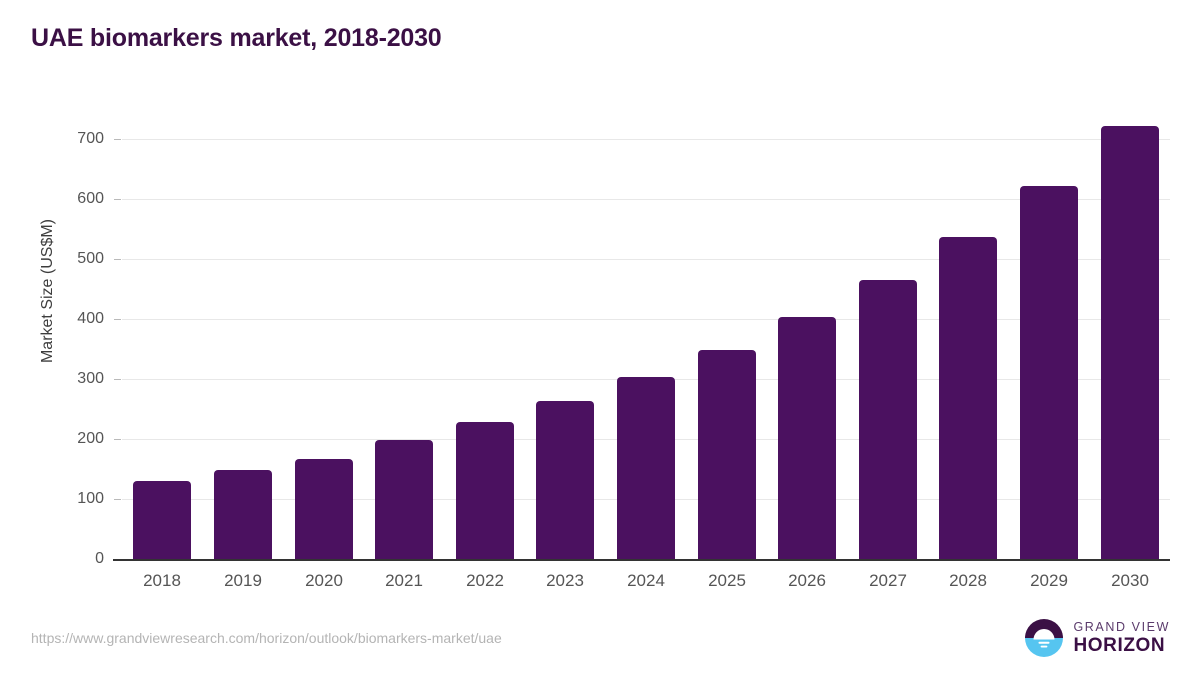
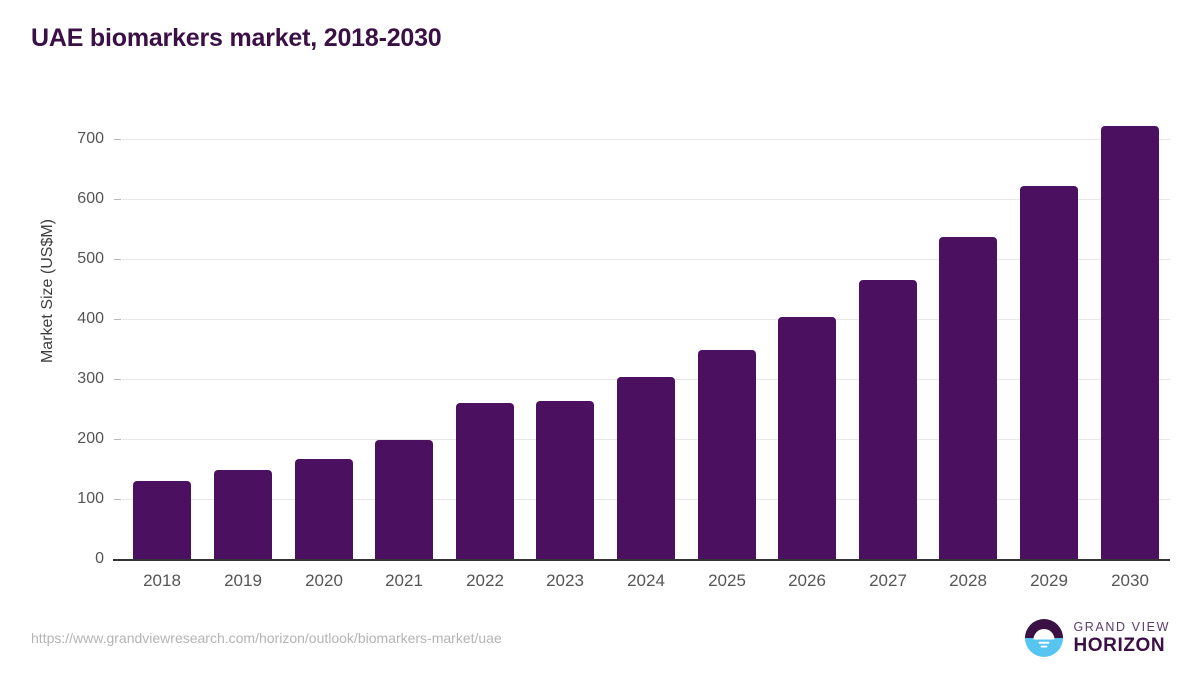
2022: 230 -> 260
